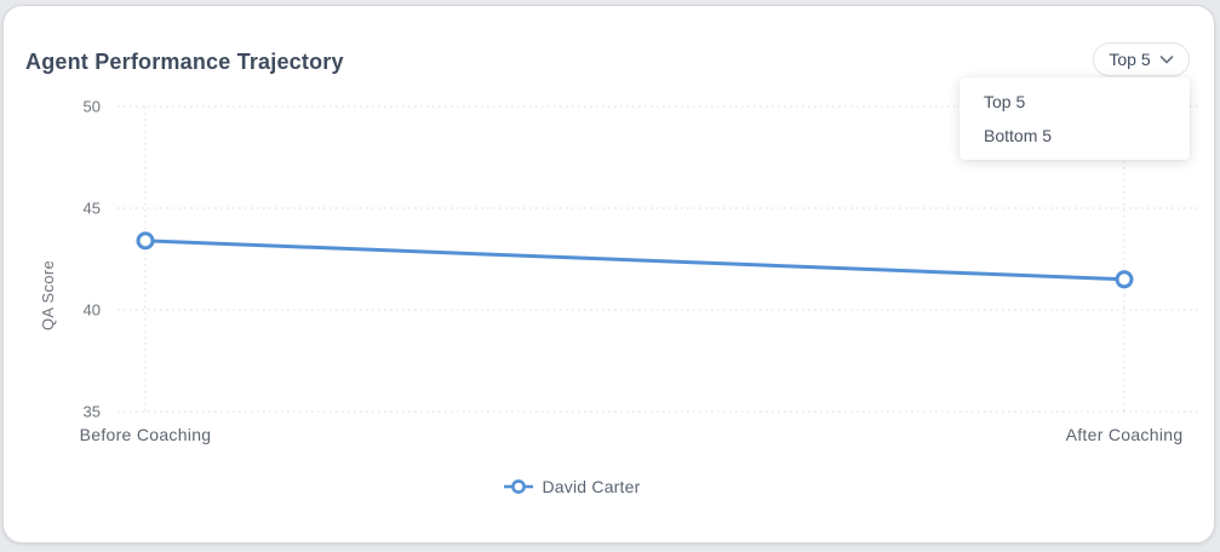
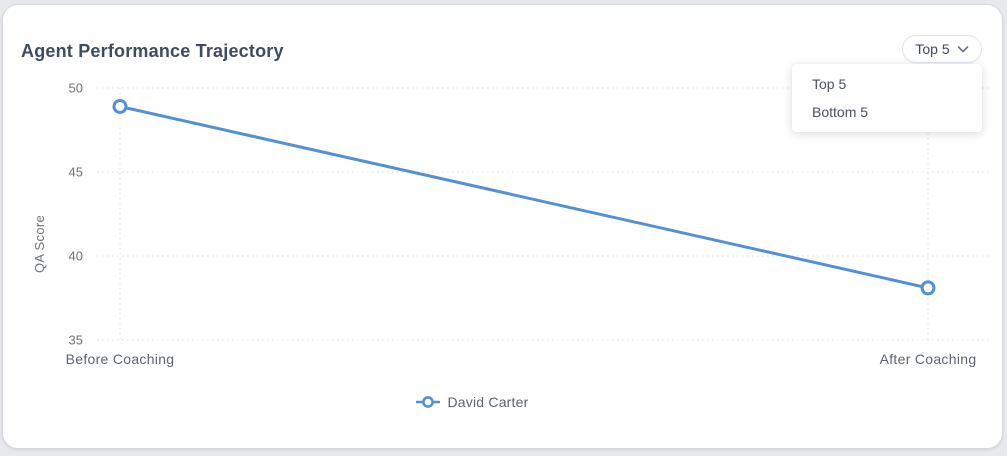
Before Coaching: 43.4 -> 48.9
After Coaching: 41.5 -> 38.1
